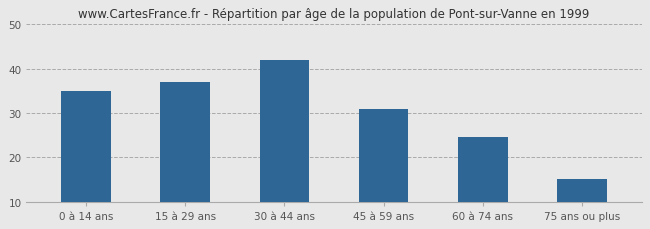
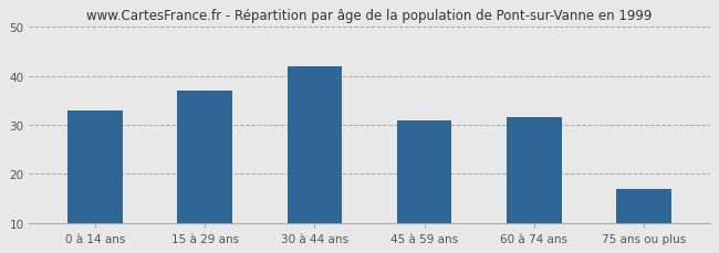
0 à 14 ans: 35.0 -> 33.0
60 à 74 ans: 24.5 -> 31.5
75 ans ou plus: 15.0 -> 17.0
